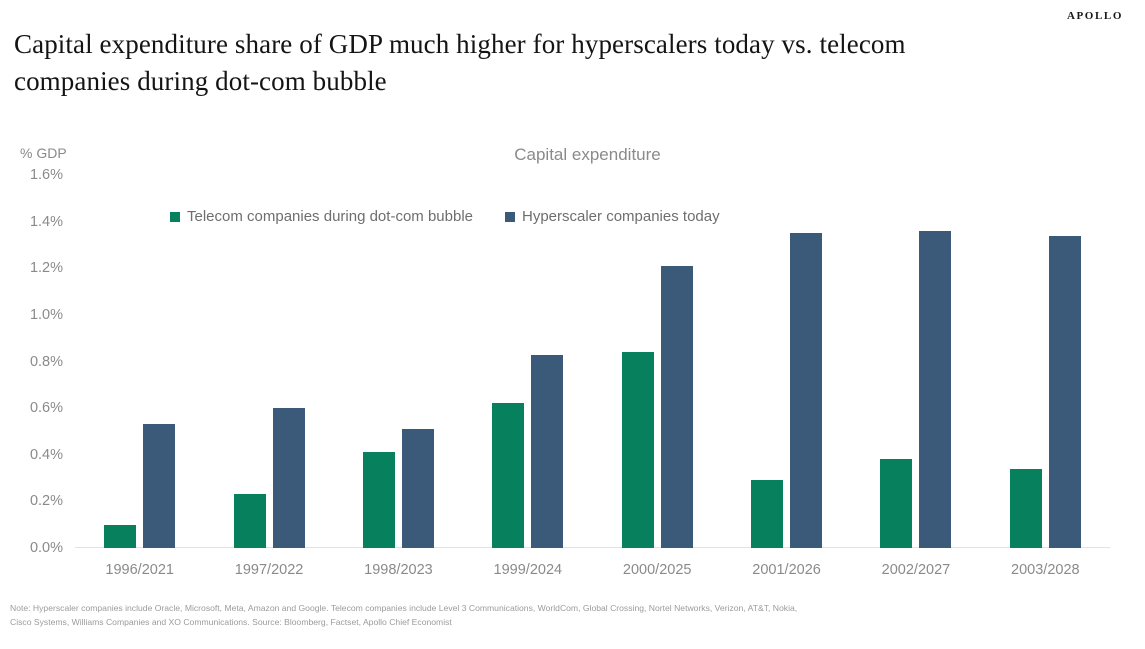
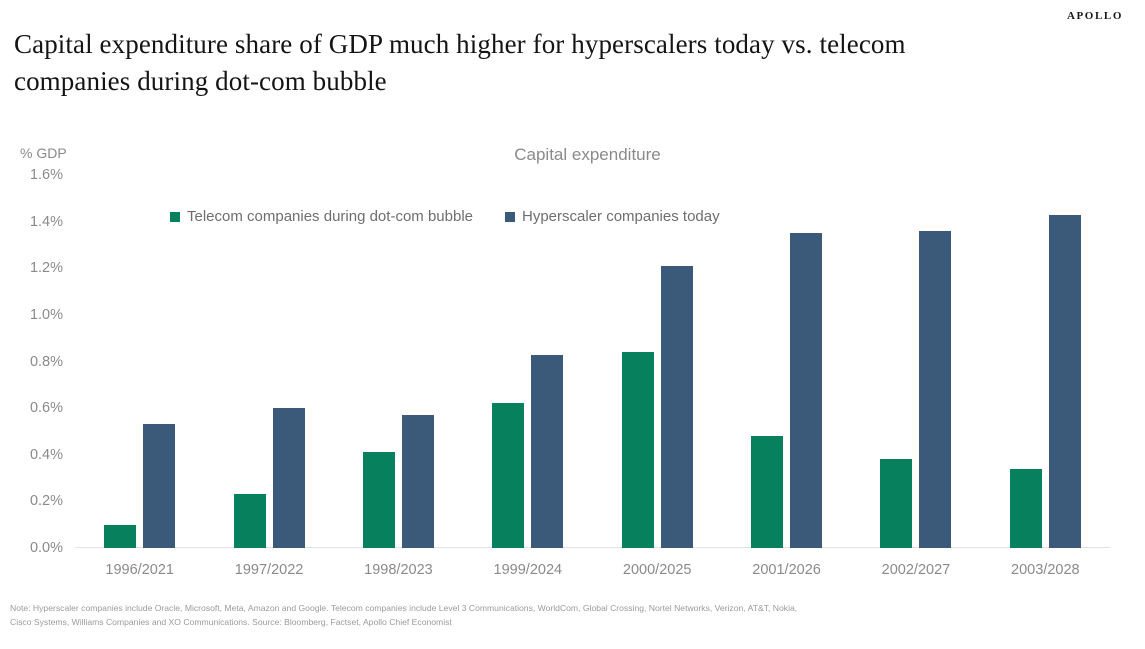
Hyperscaler companies today/1998/2023: 0.51% -> 0.57%
Telecom companies during dot-com bubble/2001/2026: 0.29% -> 0.48%
Hyperscaler companies today/2003/2028: 1.34% -> 1.43%
